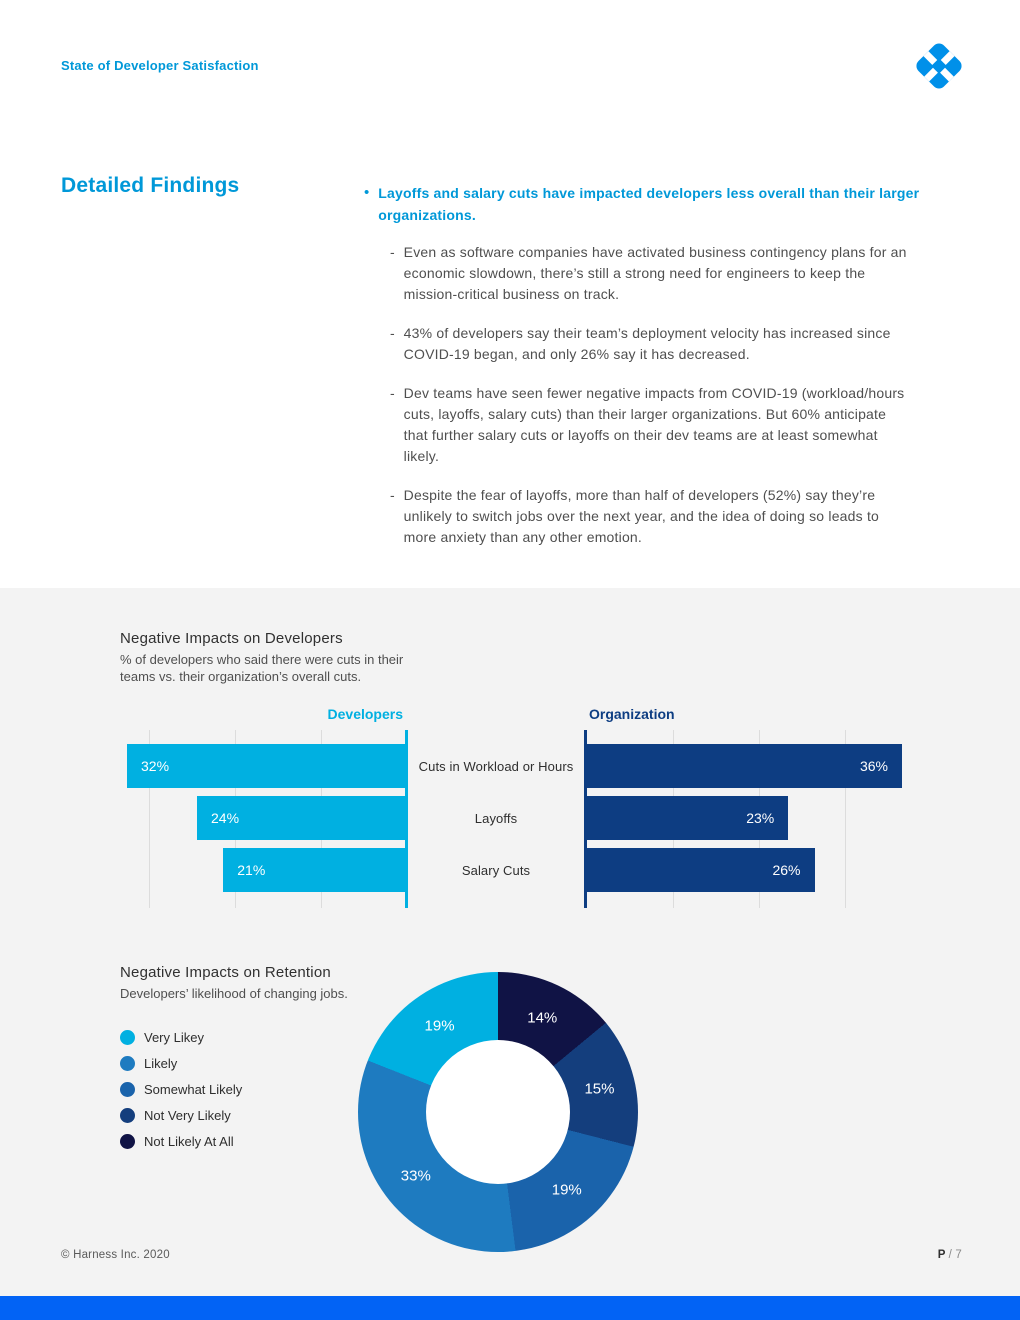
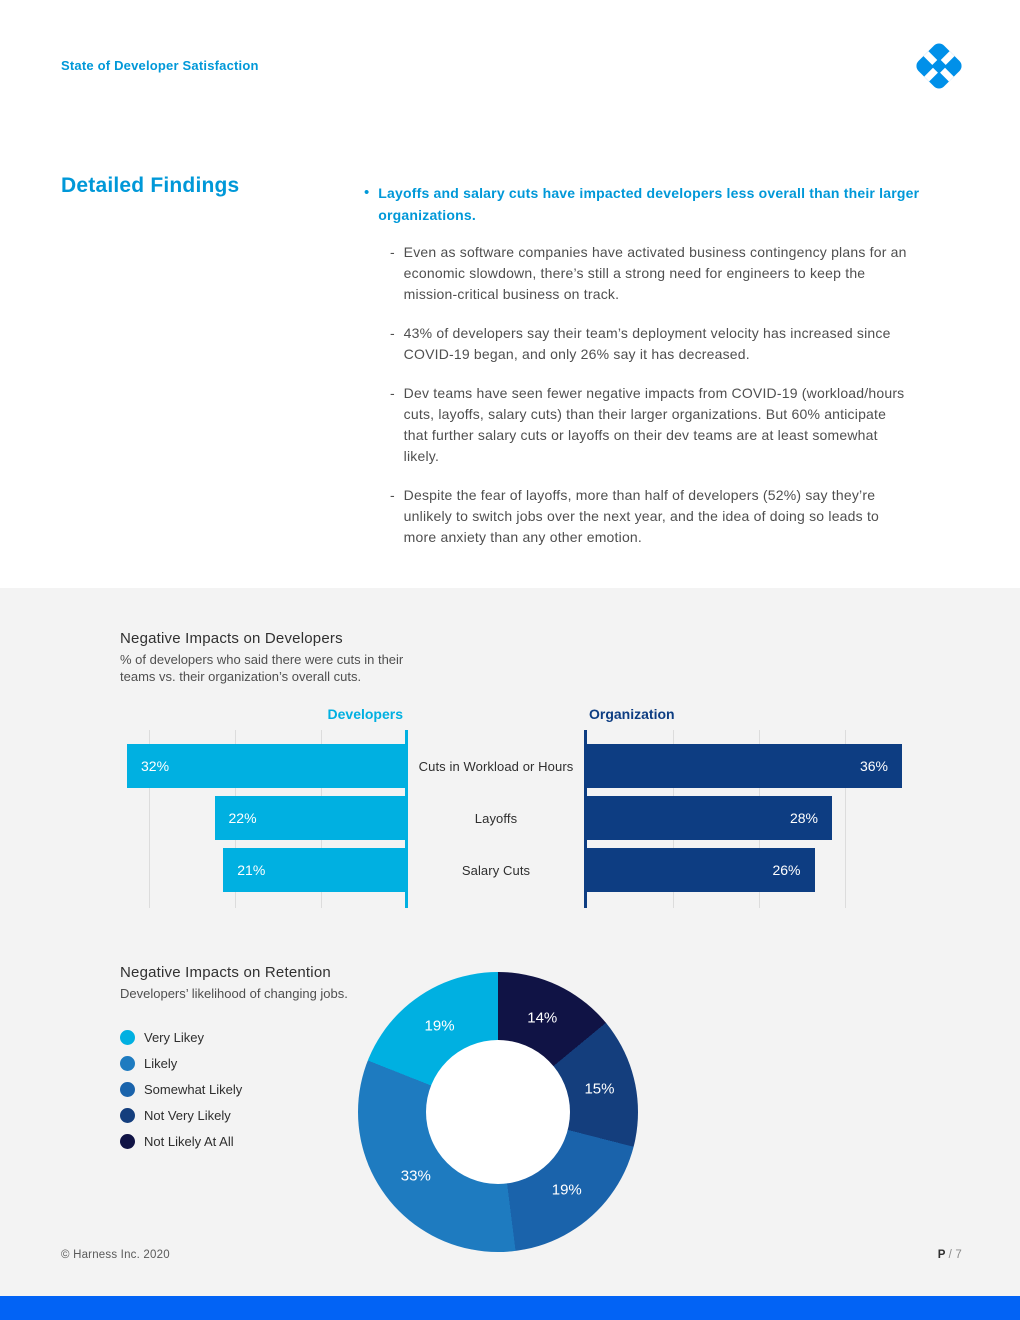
Negative Impacts on Developers/Developers/Layoffs: 24% -> 22%
Negative Impacts on Developers/Organization/Layoffs: 23% -> 28%
